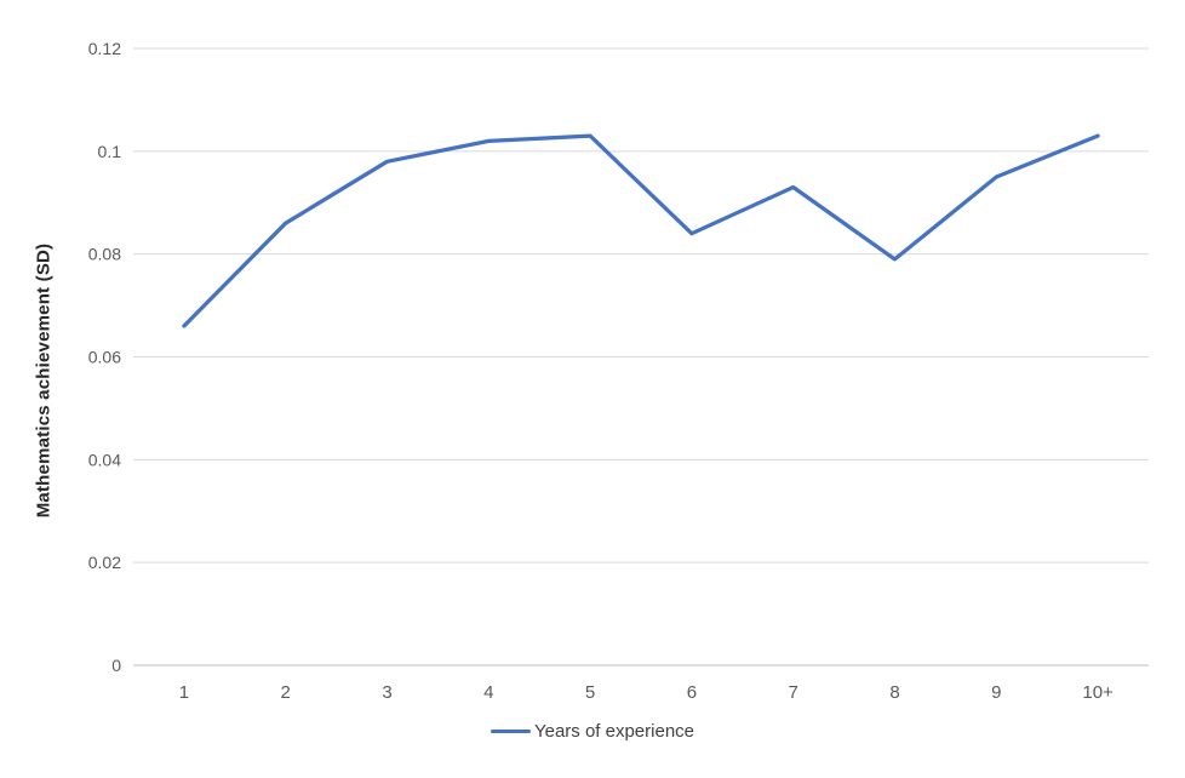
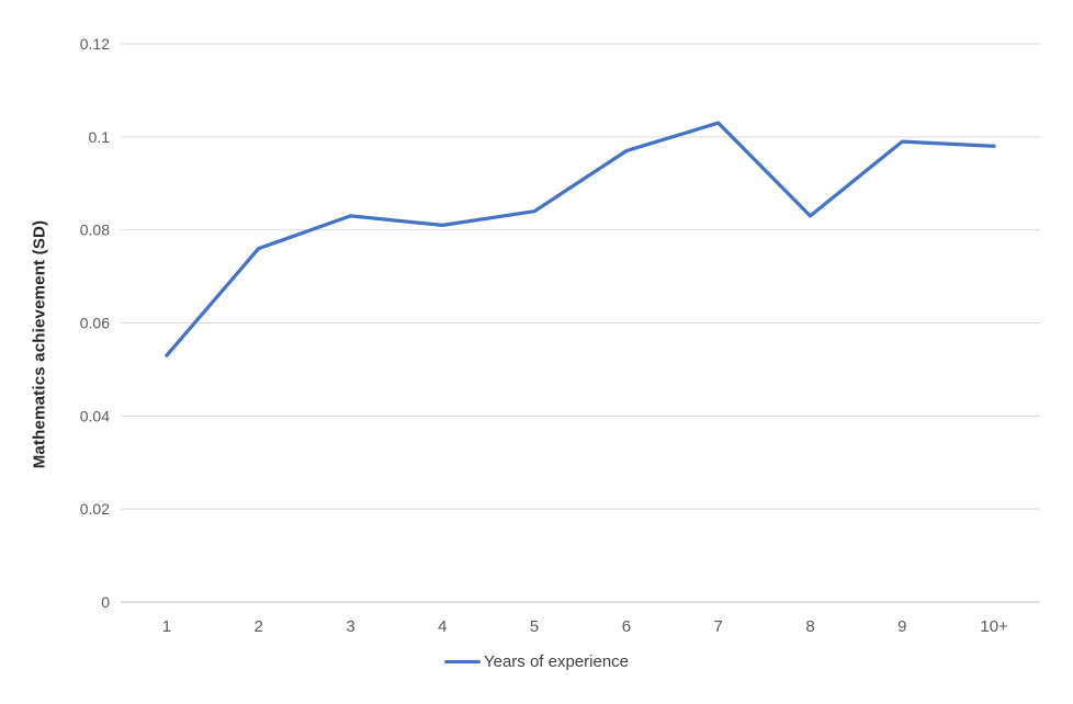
1: 0.066 -> 0.053
2: 0.086 -> 0.076
3: 0.098 -> 0.083
4: 0.102 -> 0.081
5: 0.103 -> 0.084
6: 0.084 -> 0.097
7: 0.093 -> 0.103
8: 0.079 -> 0.083
9: 0.095 -> 0.099
10+: 0.103 -> 0.098
